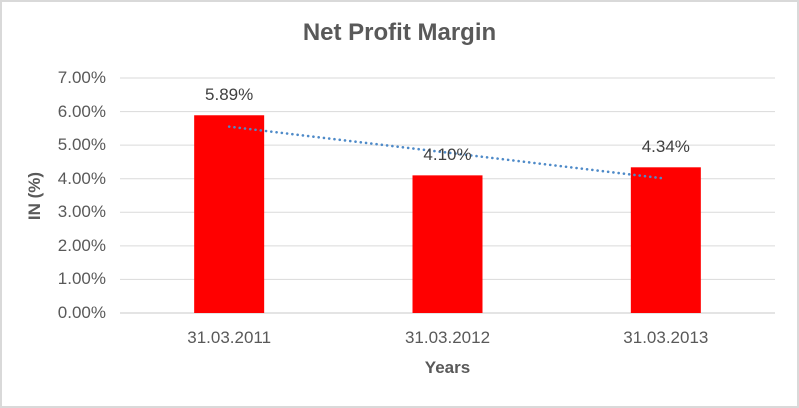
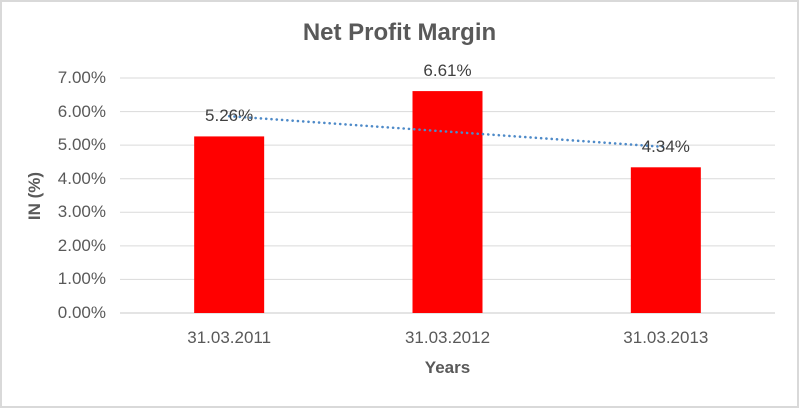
31.03.2011: 5.89% -> 5.26%
31.03.2012: 4.10% -> 6.61%
